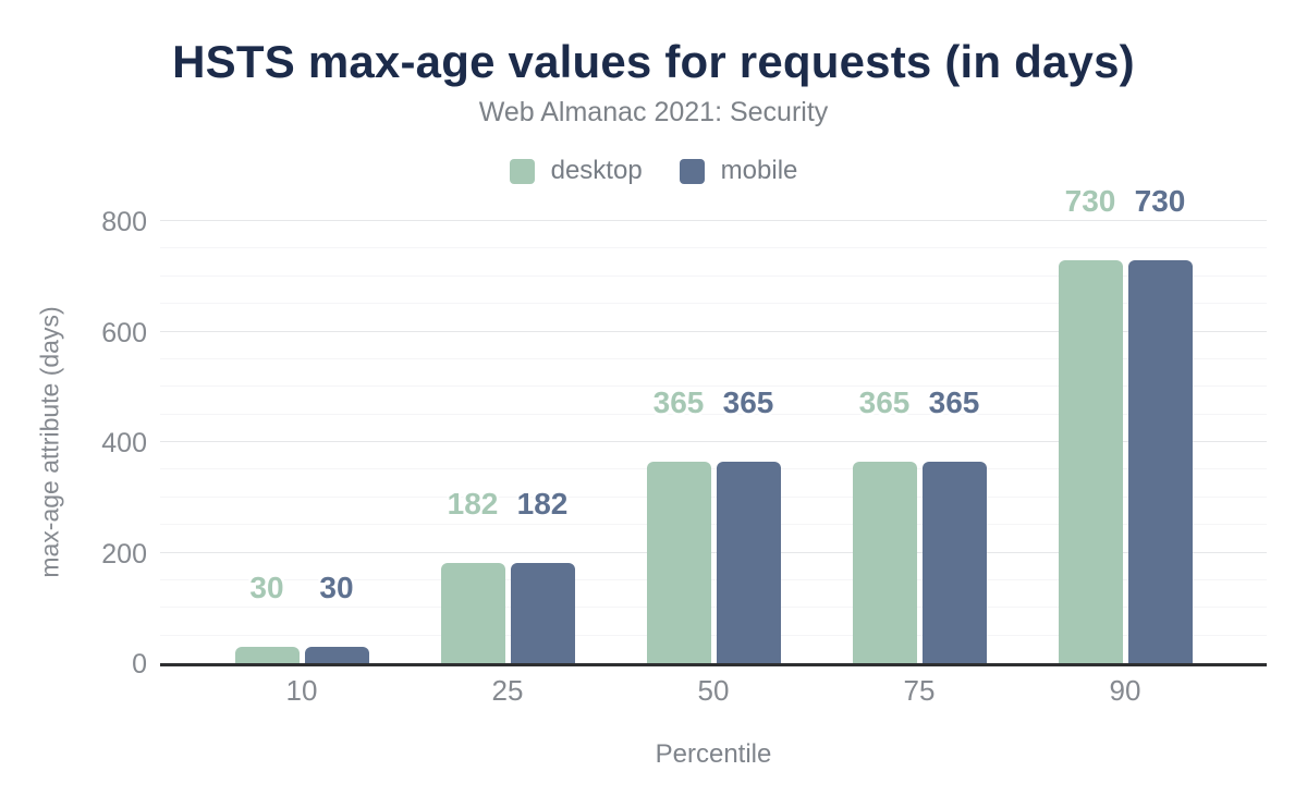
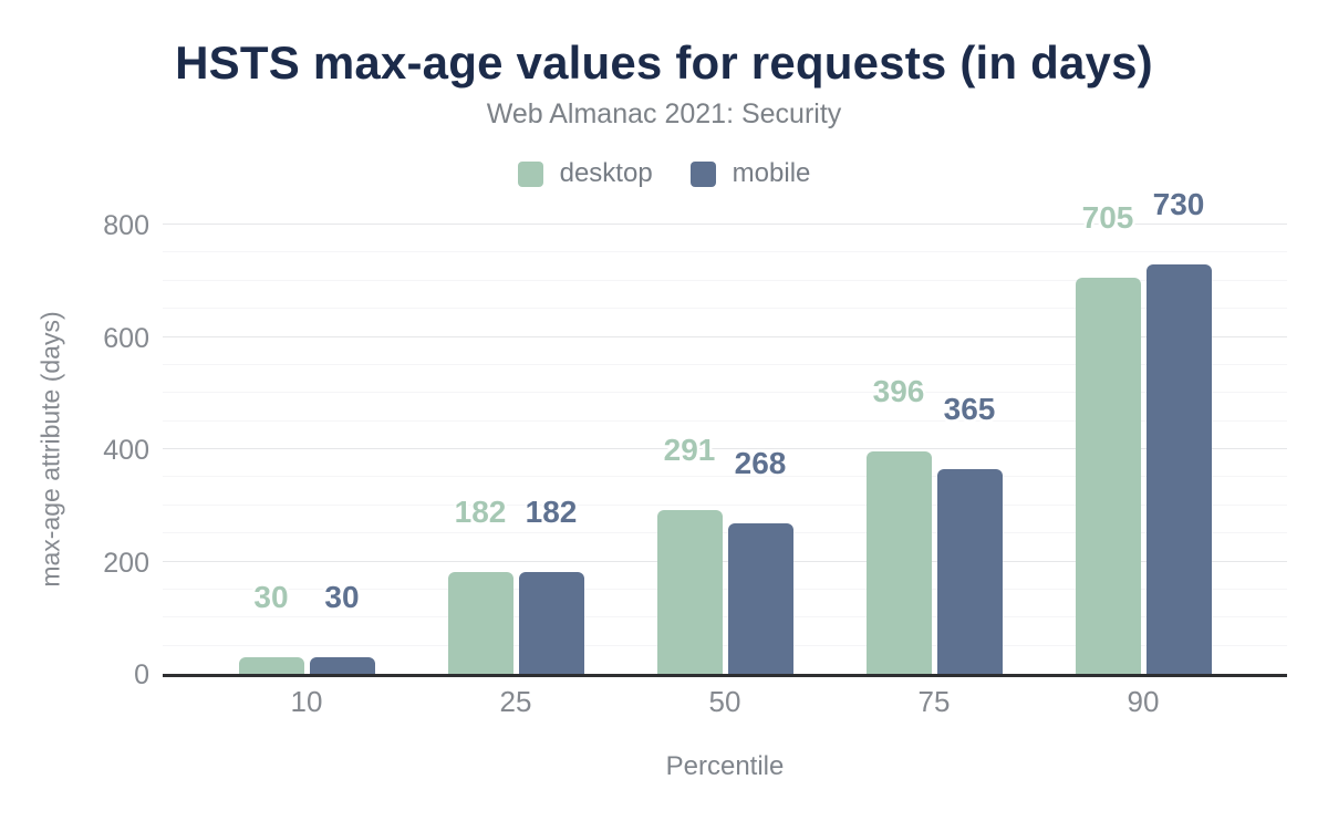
desktop/50: 365 -> 291
mobile/50: 365 -> 268
desktop/75: 365 -> 396
desktop/90: 730 -> 705
